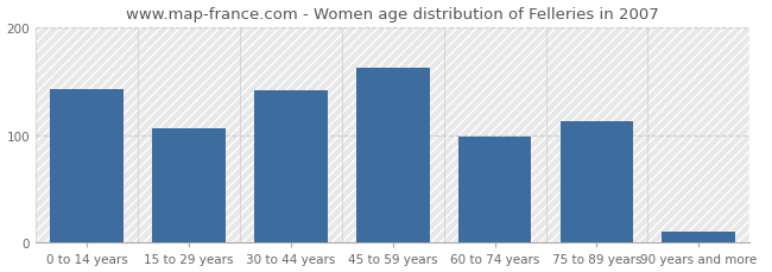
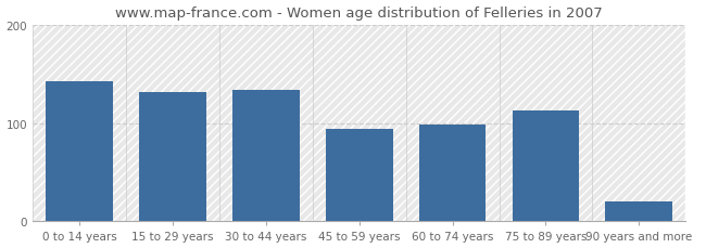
15 to 29 years: 106 -> 132
30 to 44 years: 141 -> 134
45 to 59 years: 162 -> 94
90 years and more: 10 -> 20
